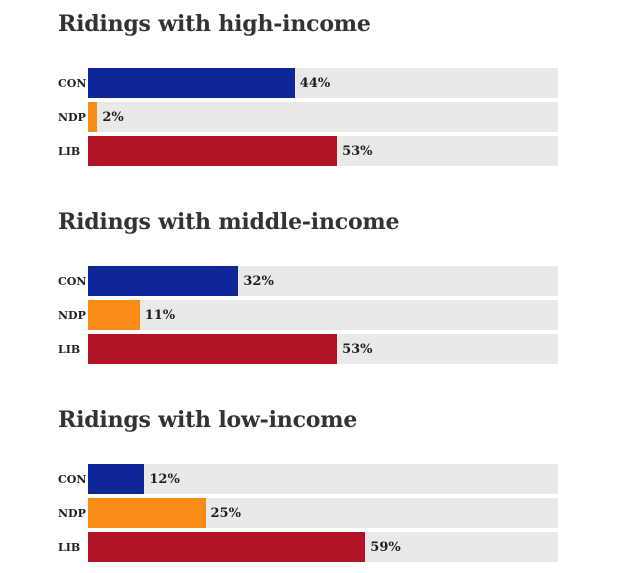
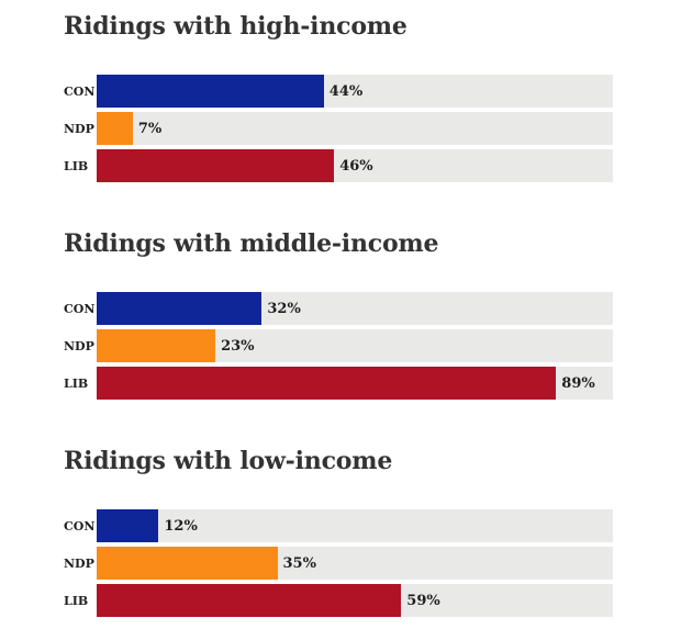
Ridings with high-income/NDP: 2% -> 7%
Ridings with high-income/LIB: 53% -> 46%
Ridings with middle-income/NDP: 11% -> 23%
Ridings with middle-income/LIB: 53% -> 89%
Ridings with low-income/NDP: 25% -> 35%
